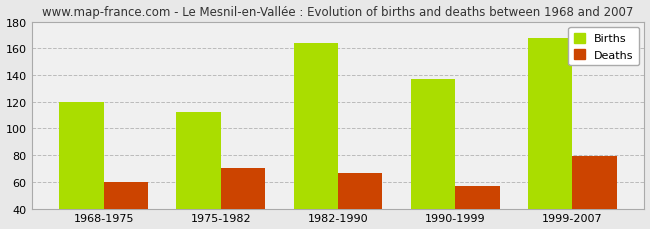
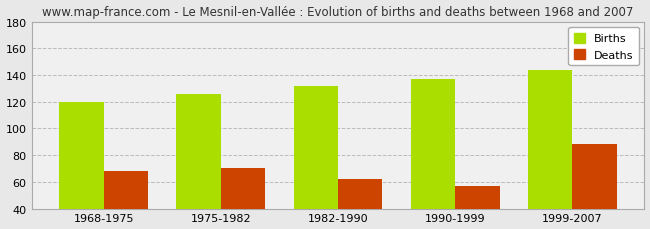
Deaths/1968-1975: 60 -> 68
Births/1975-1982: 112 -> 126
Births/1982-1990: 164 -> 132
Deaths/1982-1990: 67 -> 62
Births/1999-2007: 168 -> 144
Deaths/1999-2007: 79 -> 88
